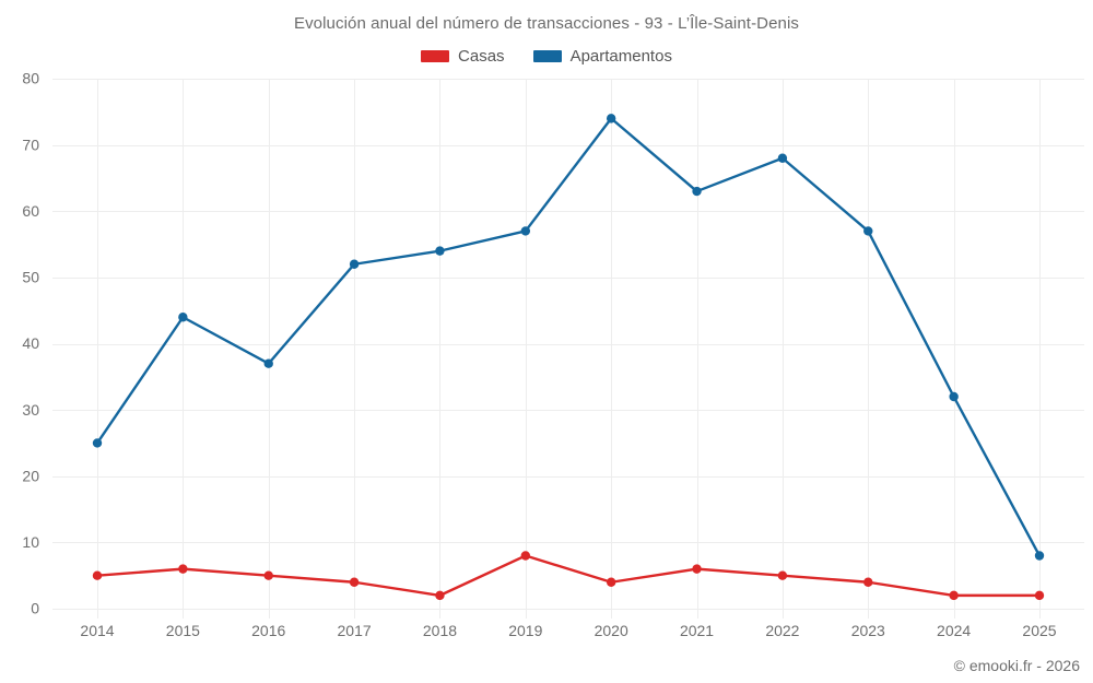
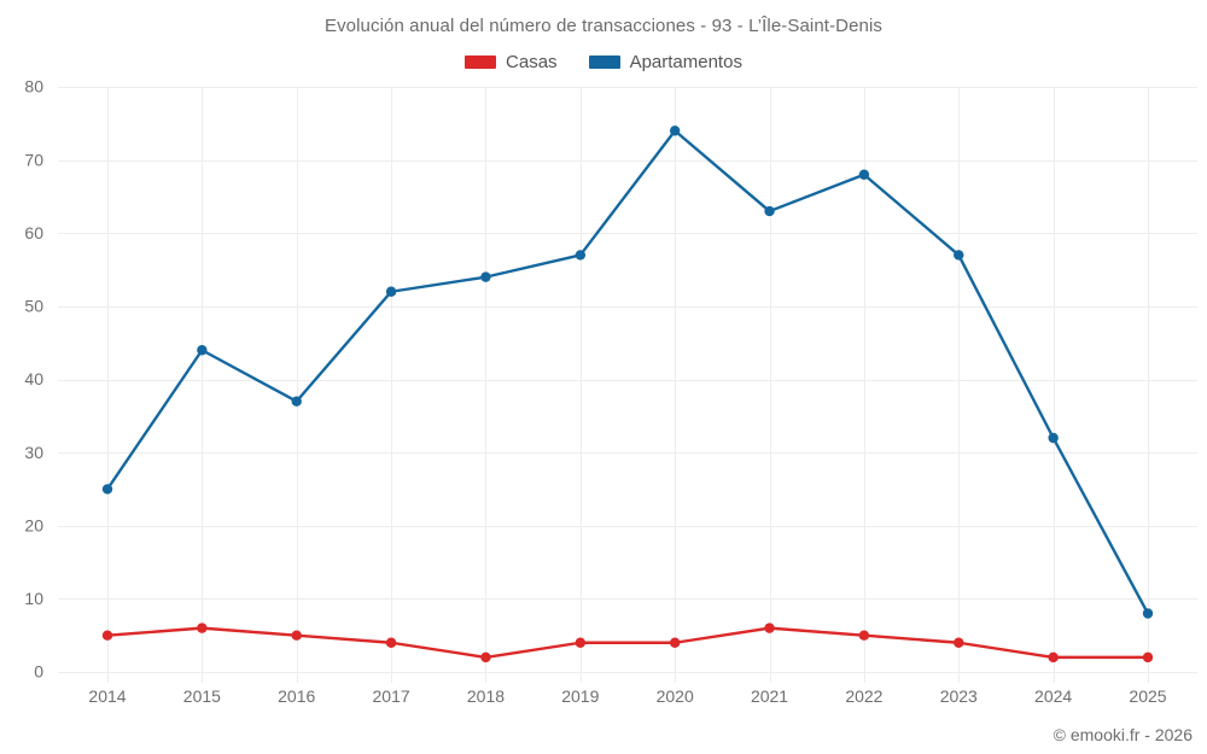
Casas/2019: 8 -> 4
